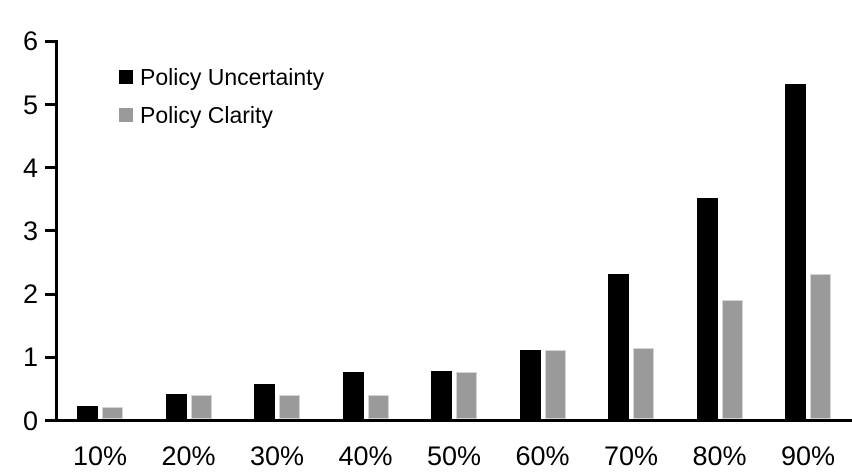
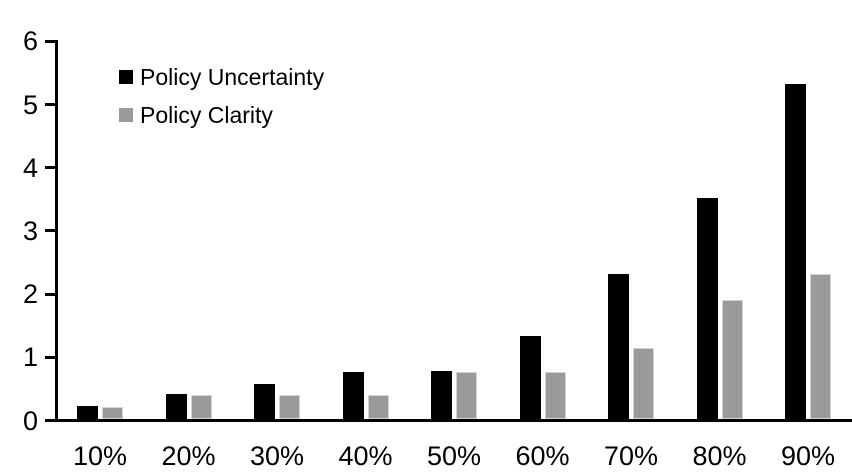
Policy Uncertainty/60%: 1.1 -> 1.3
Policy Clarity/60%: 1.1 -> 0.7
